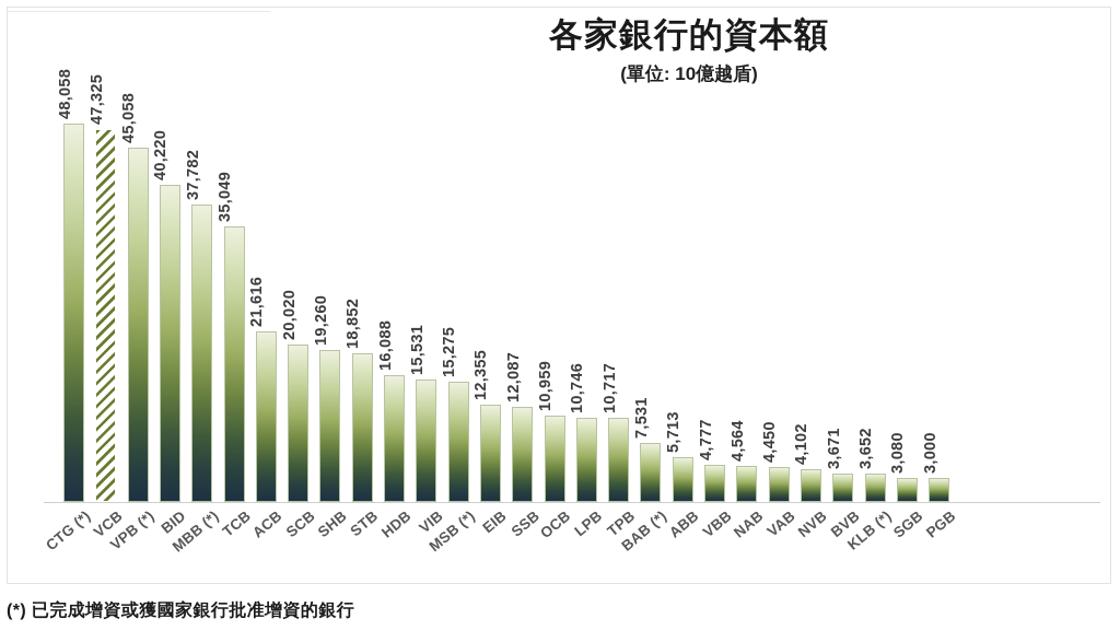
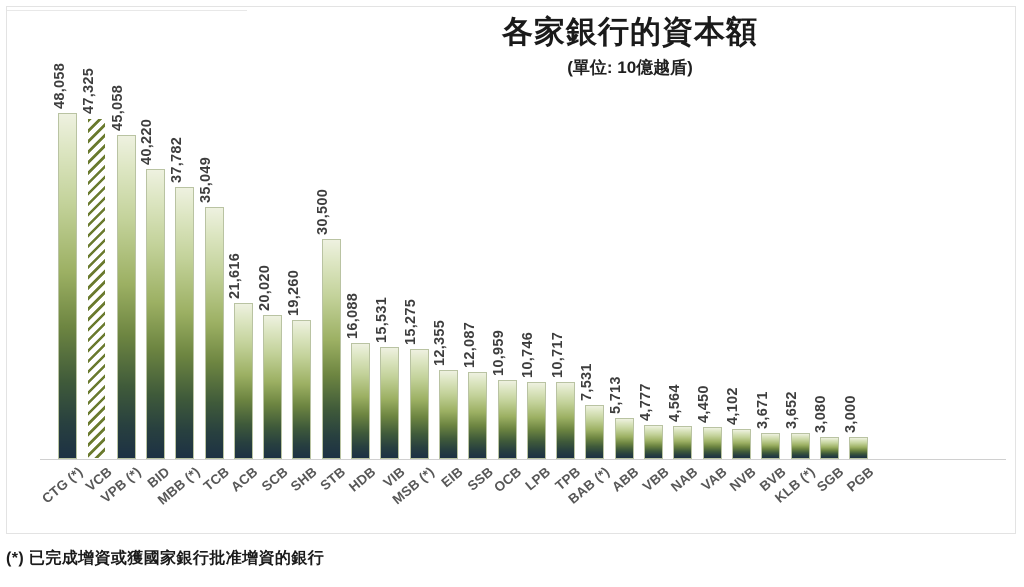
STB: 18,852 -> 30,500
